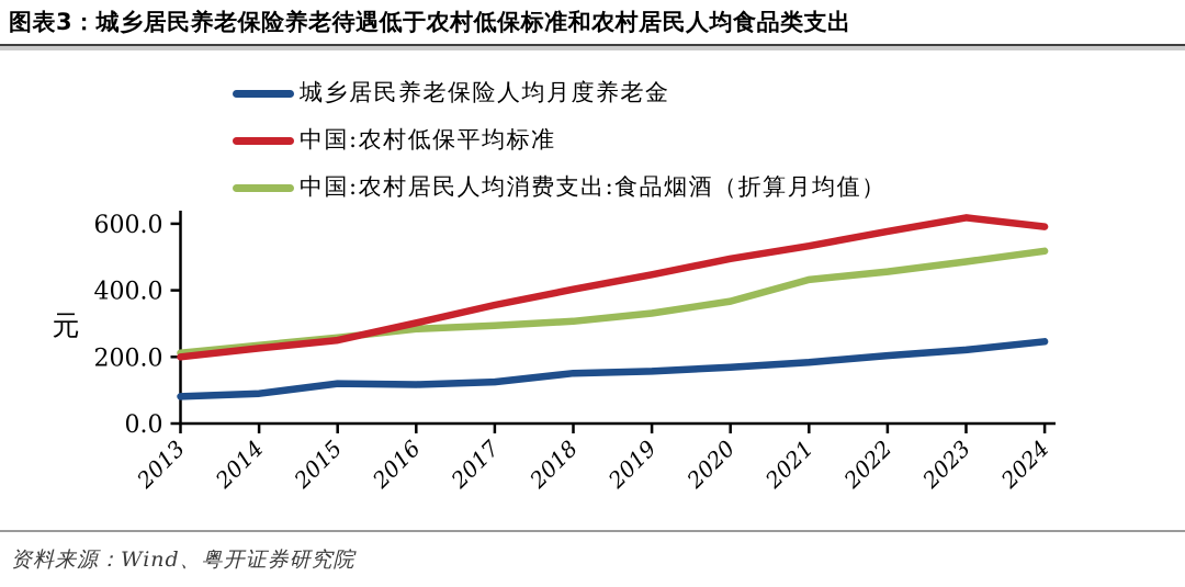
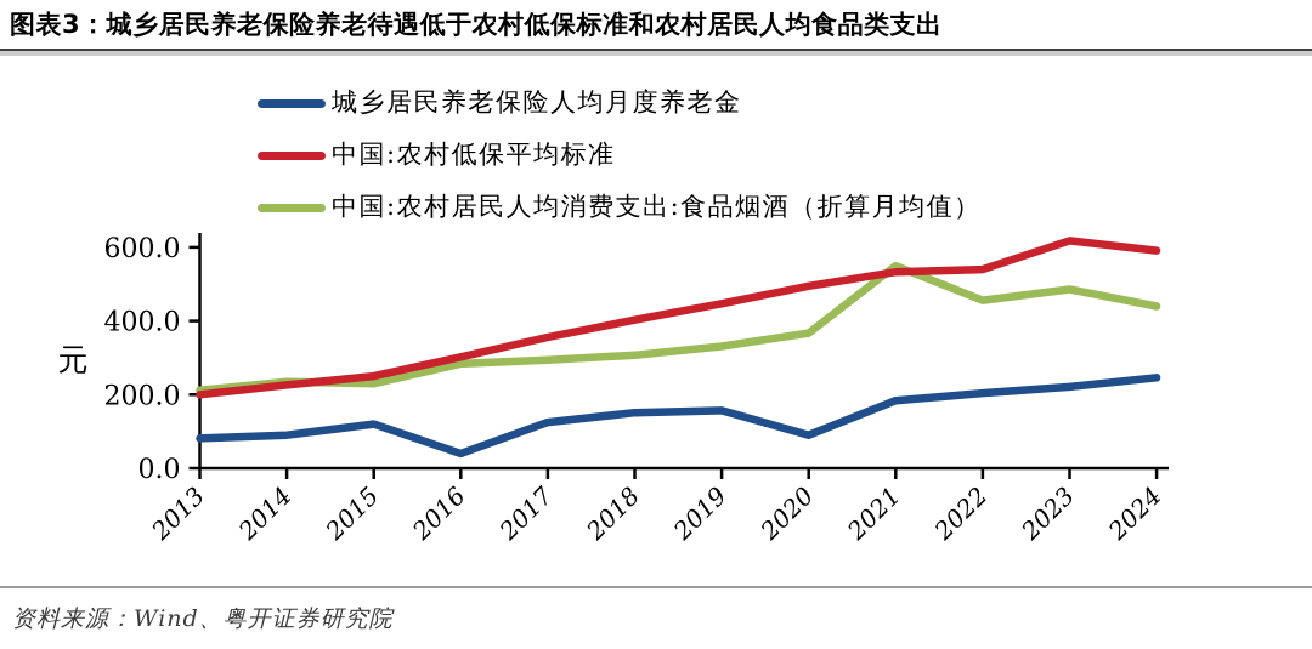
中国:农村居民人均消费支出:食品烟酒（折算月均值）/2015: 260 -> 230
城乡居民养老保险人均月度养老金/2016: 120 -> 40
城乡居民养老保险人均月度养老金/2020: 170 -> 90
中国:农村居民人均消费支出:食品烟酒（折算月均值）/2021: 430 -> 550
中国:农村低保平均标准/2022: 580 -> 540
中国:农村居民人均消费支出:食品烟酒（折算月均值）/2024: 520 -> 440
